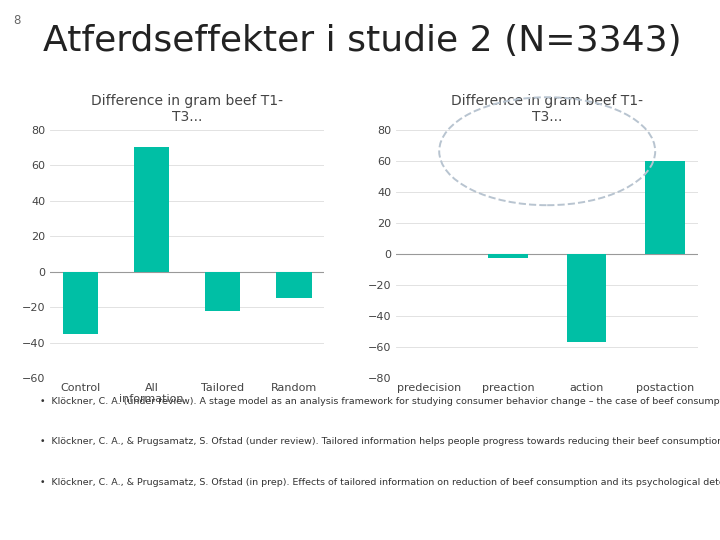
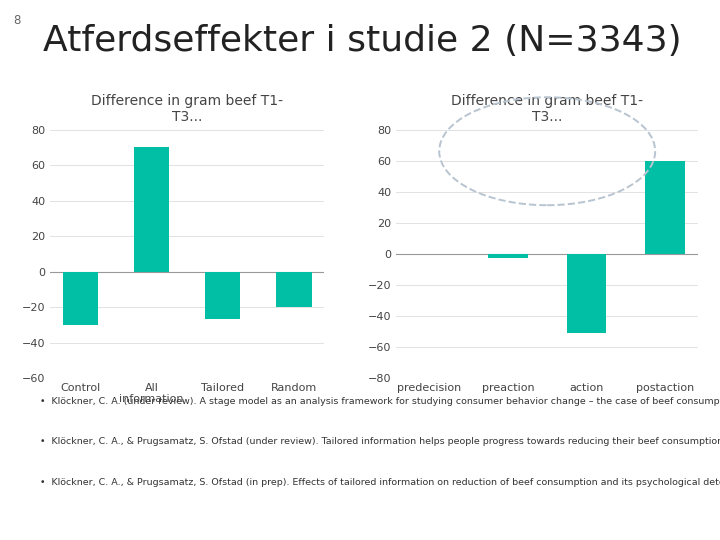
Control: -35 -> -30
Tailored: -22 -> -27
Random: -15 -> -20
action: -57 -> -51
